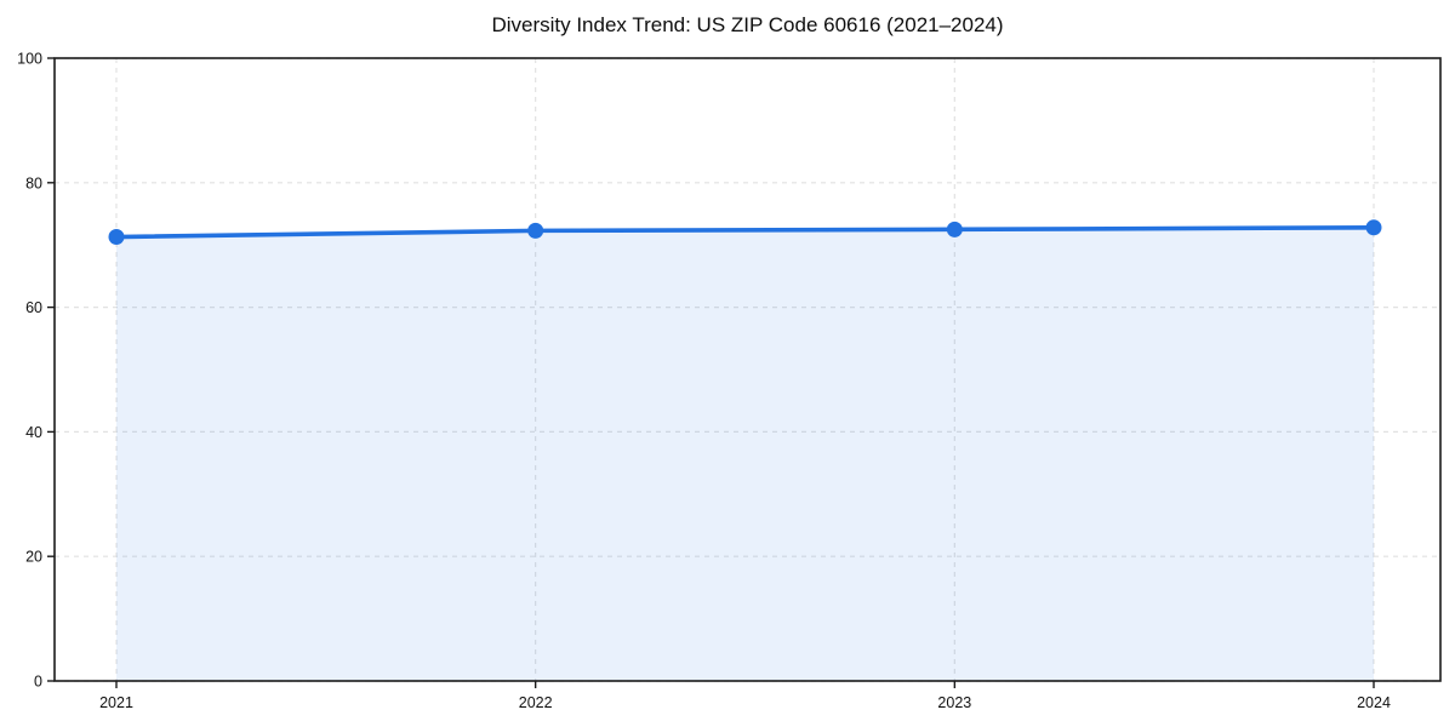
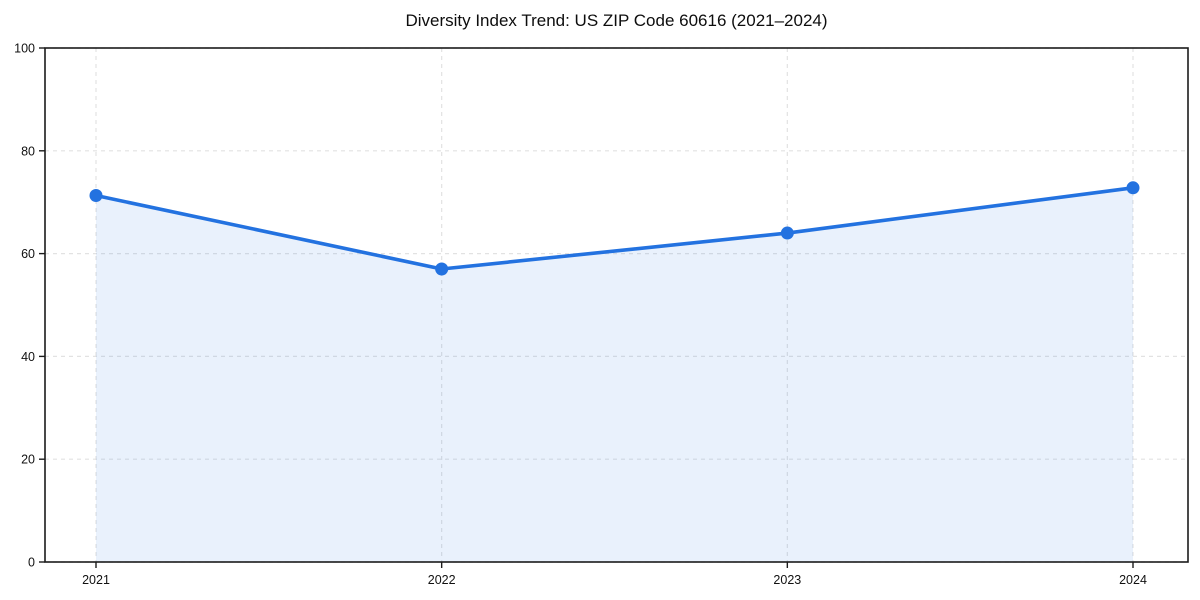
2022: 72 -> 57
2023: 72 -> 64
